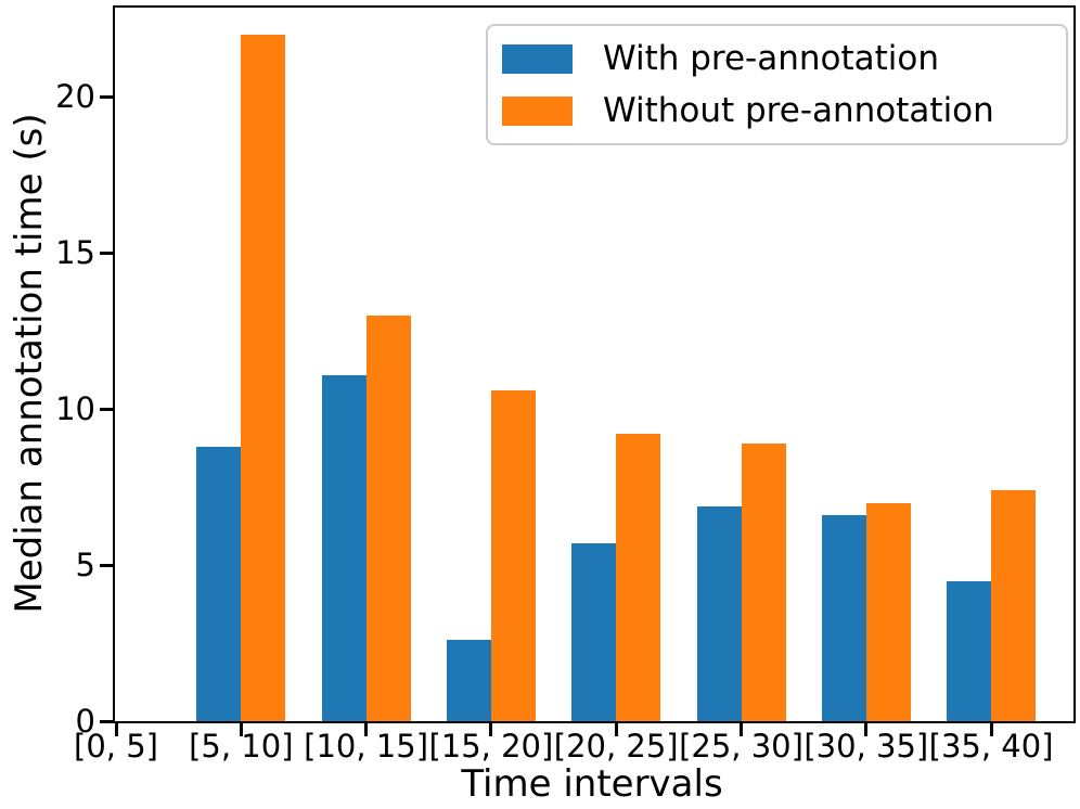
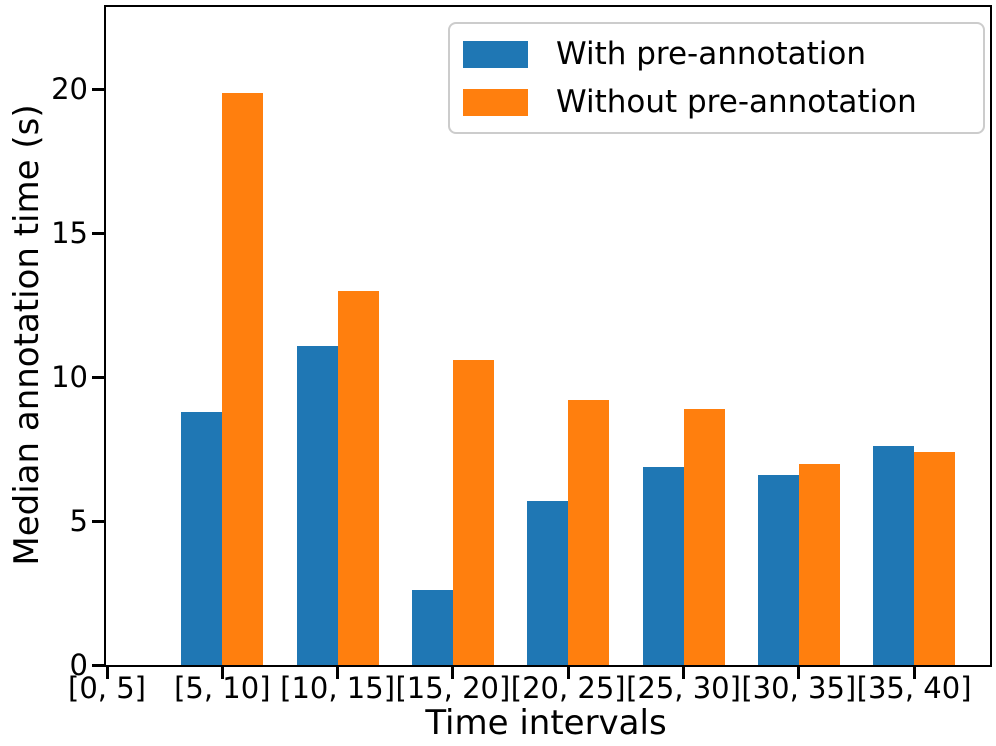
Without pre-annotation/[5, 10]: 22.0 -> 19.9
With pre-annotation/[35, 40]: 4.5 -> 7.6
